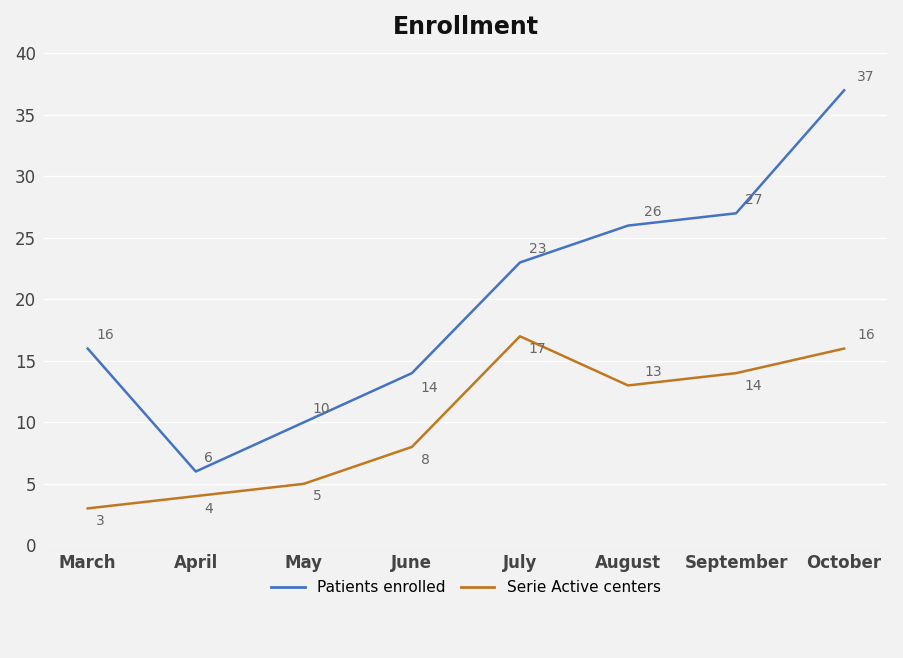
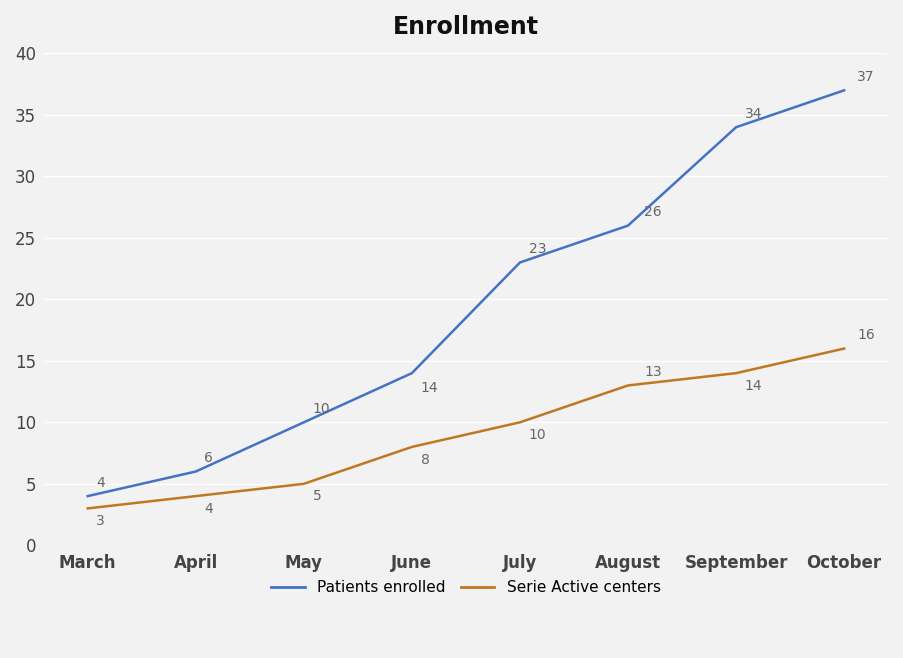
Patients enrolled/March: 16 -> 4
Serie Active centers/July: 17 -> 10
Patients enrolled/September: 27 -> 34
